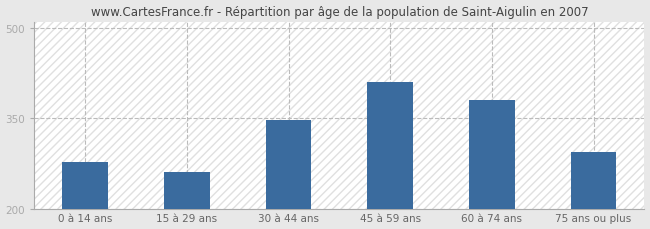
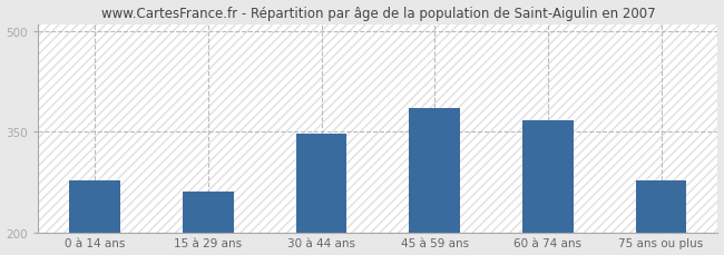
45 à 59 ans: 410 -> 385
60 à 74 ans: 380 -> 368
75 ans ou plus: 294 -> 278
